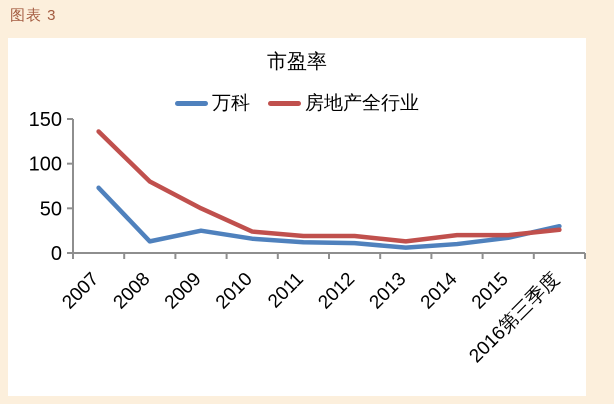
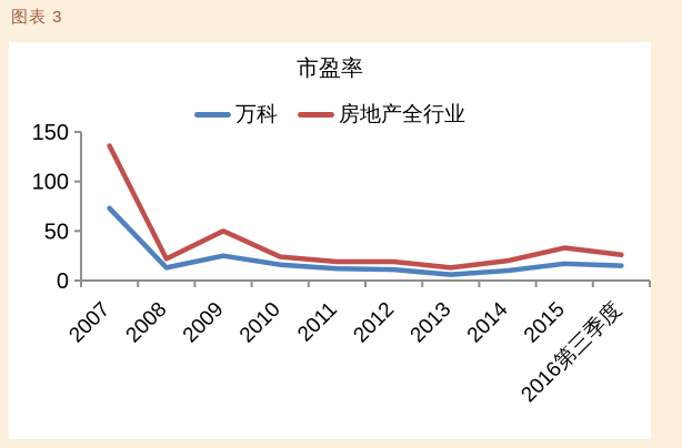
房地产全行业/2008: 80 -> 20
房地产全行业/2015: 20 -> 30
万科/2016第三季度: 30 -> 20
